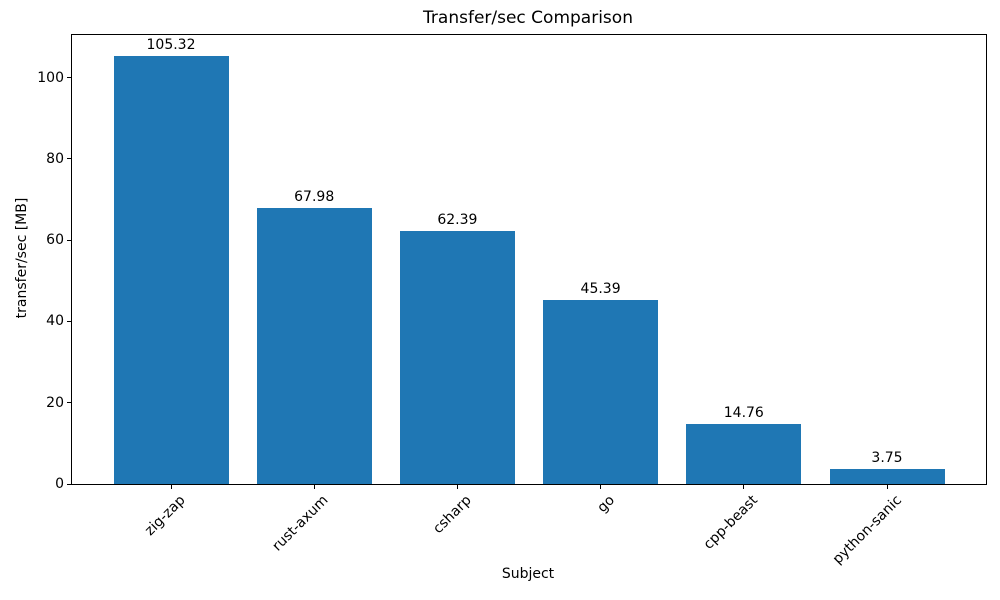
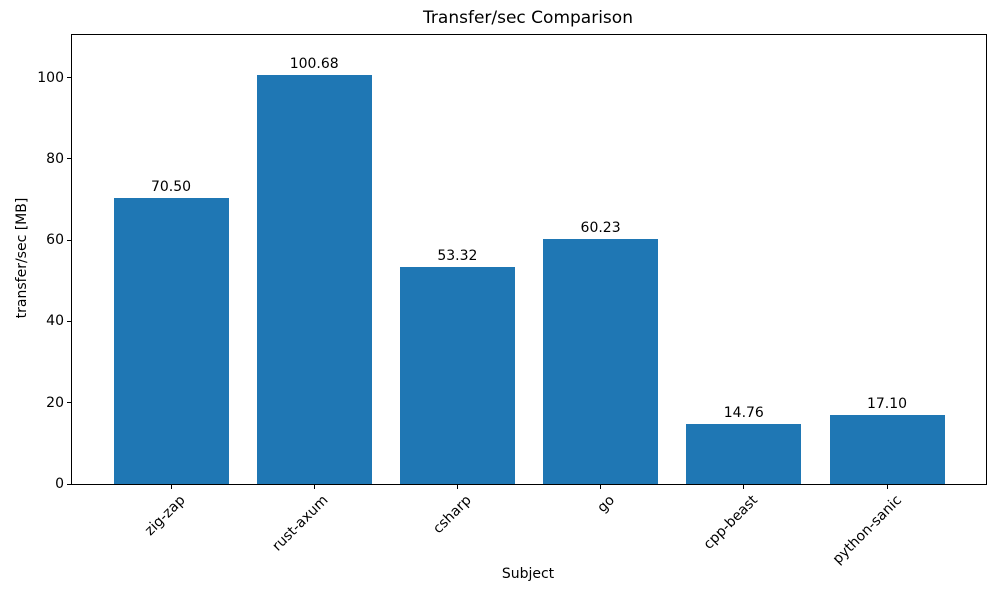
zig-zap: 105.32 -> 70.50
rust-axum: 67.98 -> 100.68
csharp: 62.39 -> 53.32
go: 45.39 -> 60.23
python-sanic: 3.75 -> 17.10
